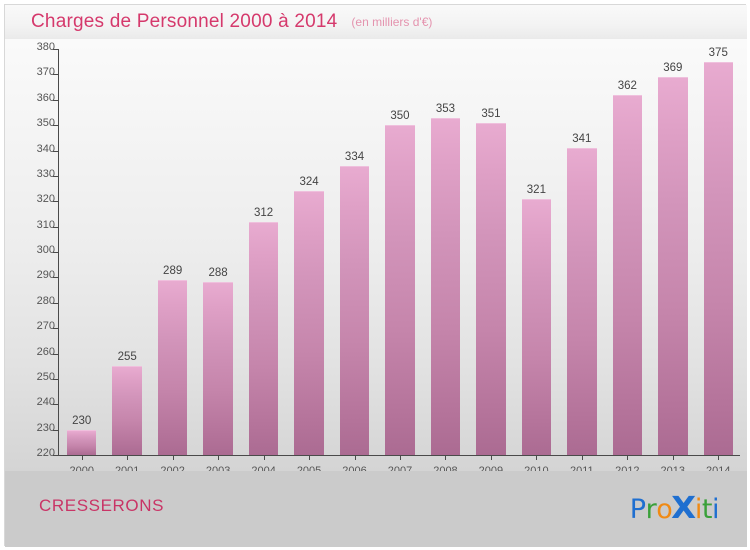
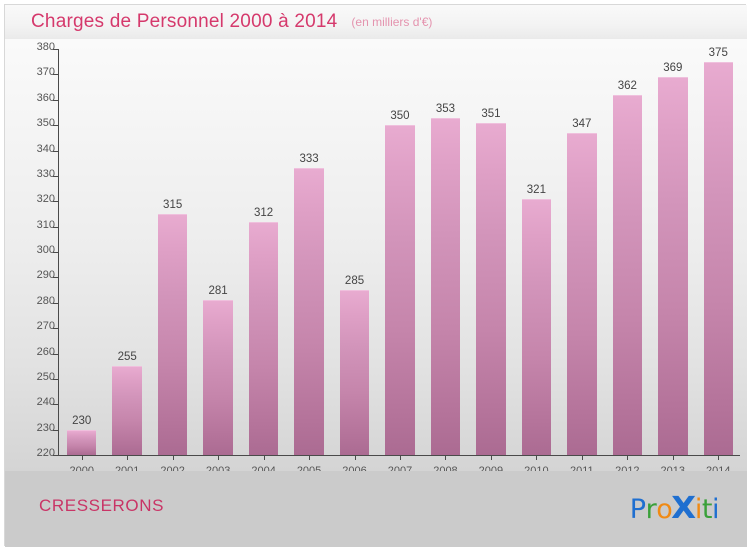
2002: 289 -> 315
2003: 288 -> 281
2005: 324 -> 333
2006: 334 -> 285
2011: 341 -> 347
